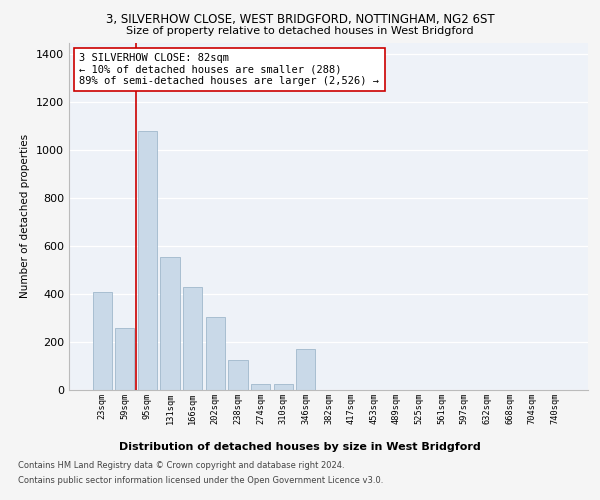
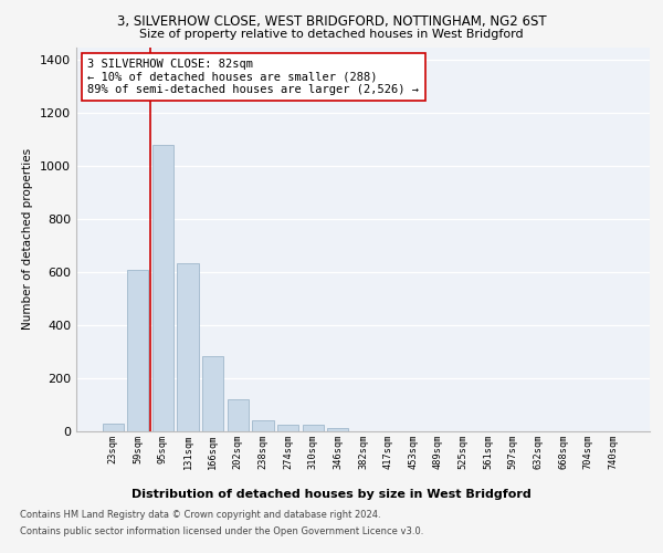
23sqm: 410 -> 30
59sqm: 260 -> 610
131sqm: 555 -> 635
166sqm: 430 -> 285
202sqm: 305 -> 120
238sqm: 125 -> 42
346sqm: 170 -> 14
